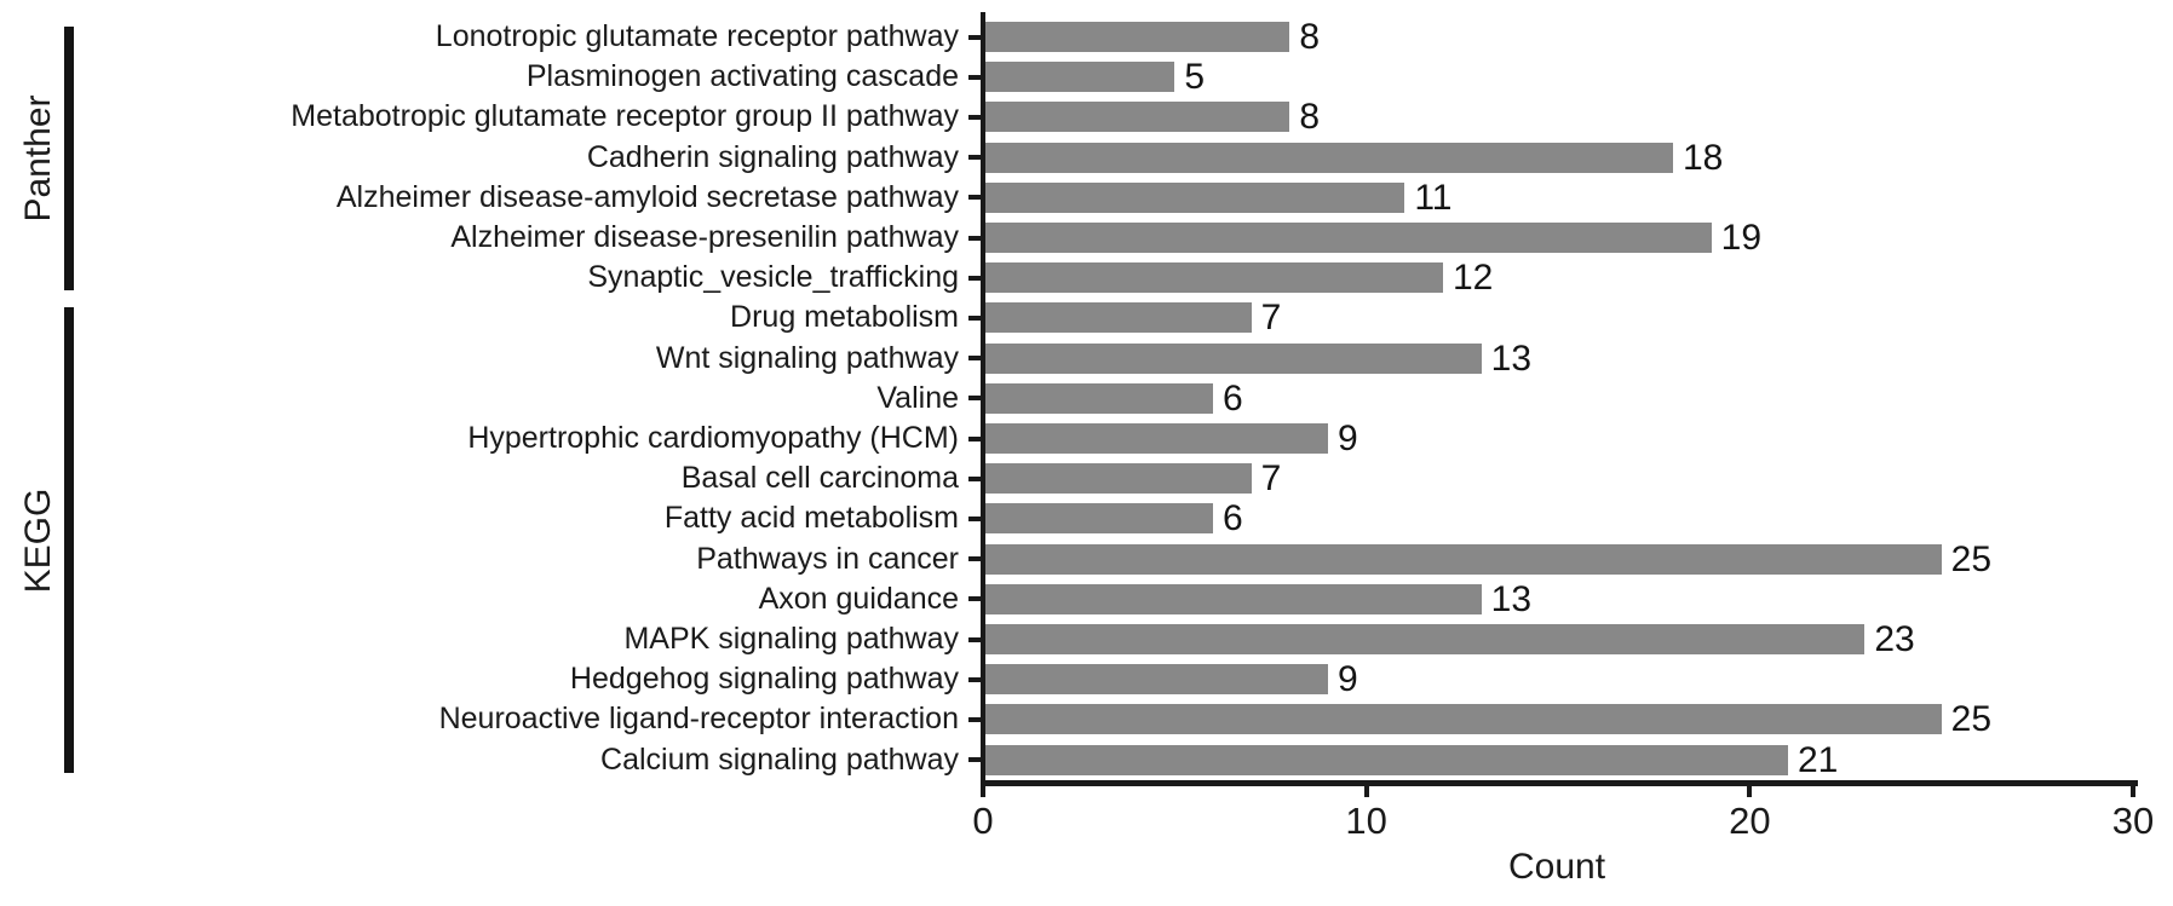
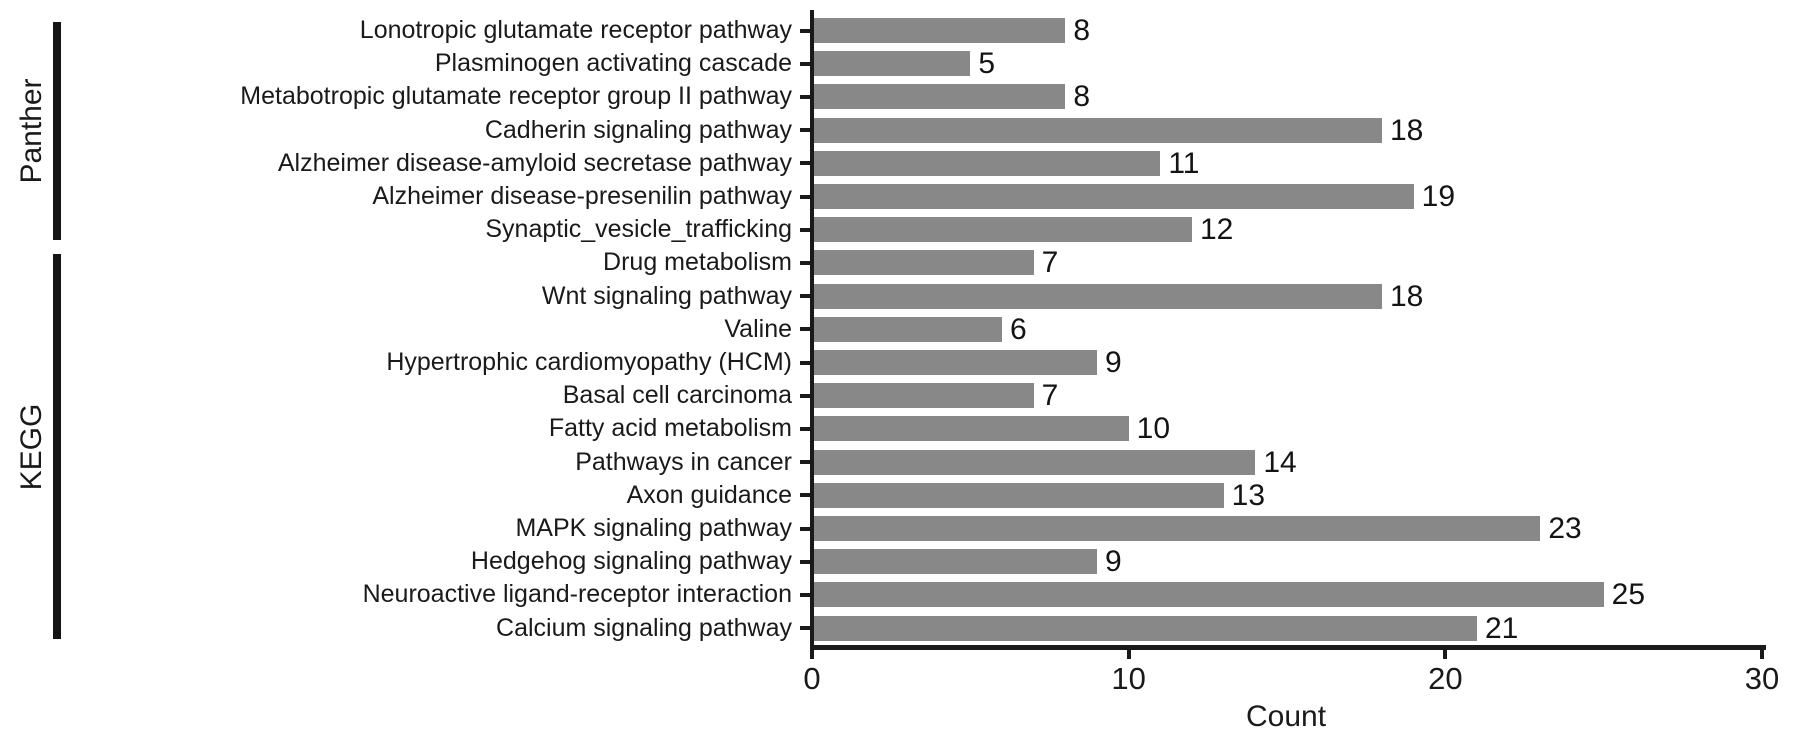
Wnt signaling pathway: 13 -> 18
Fatty acid metabolism: 6 -> 10
Pathways in cancer: 25 -> 14
